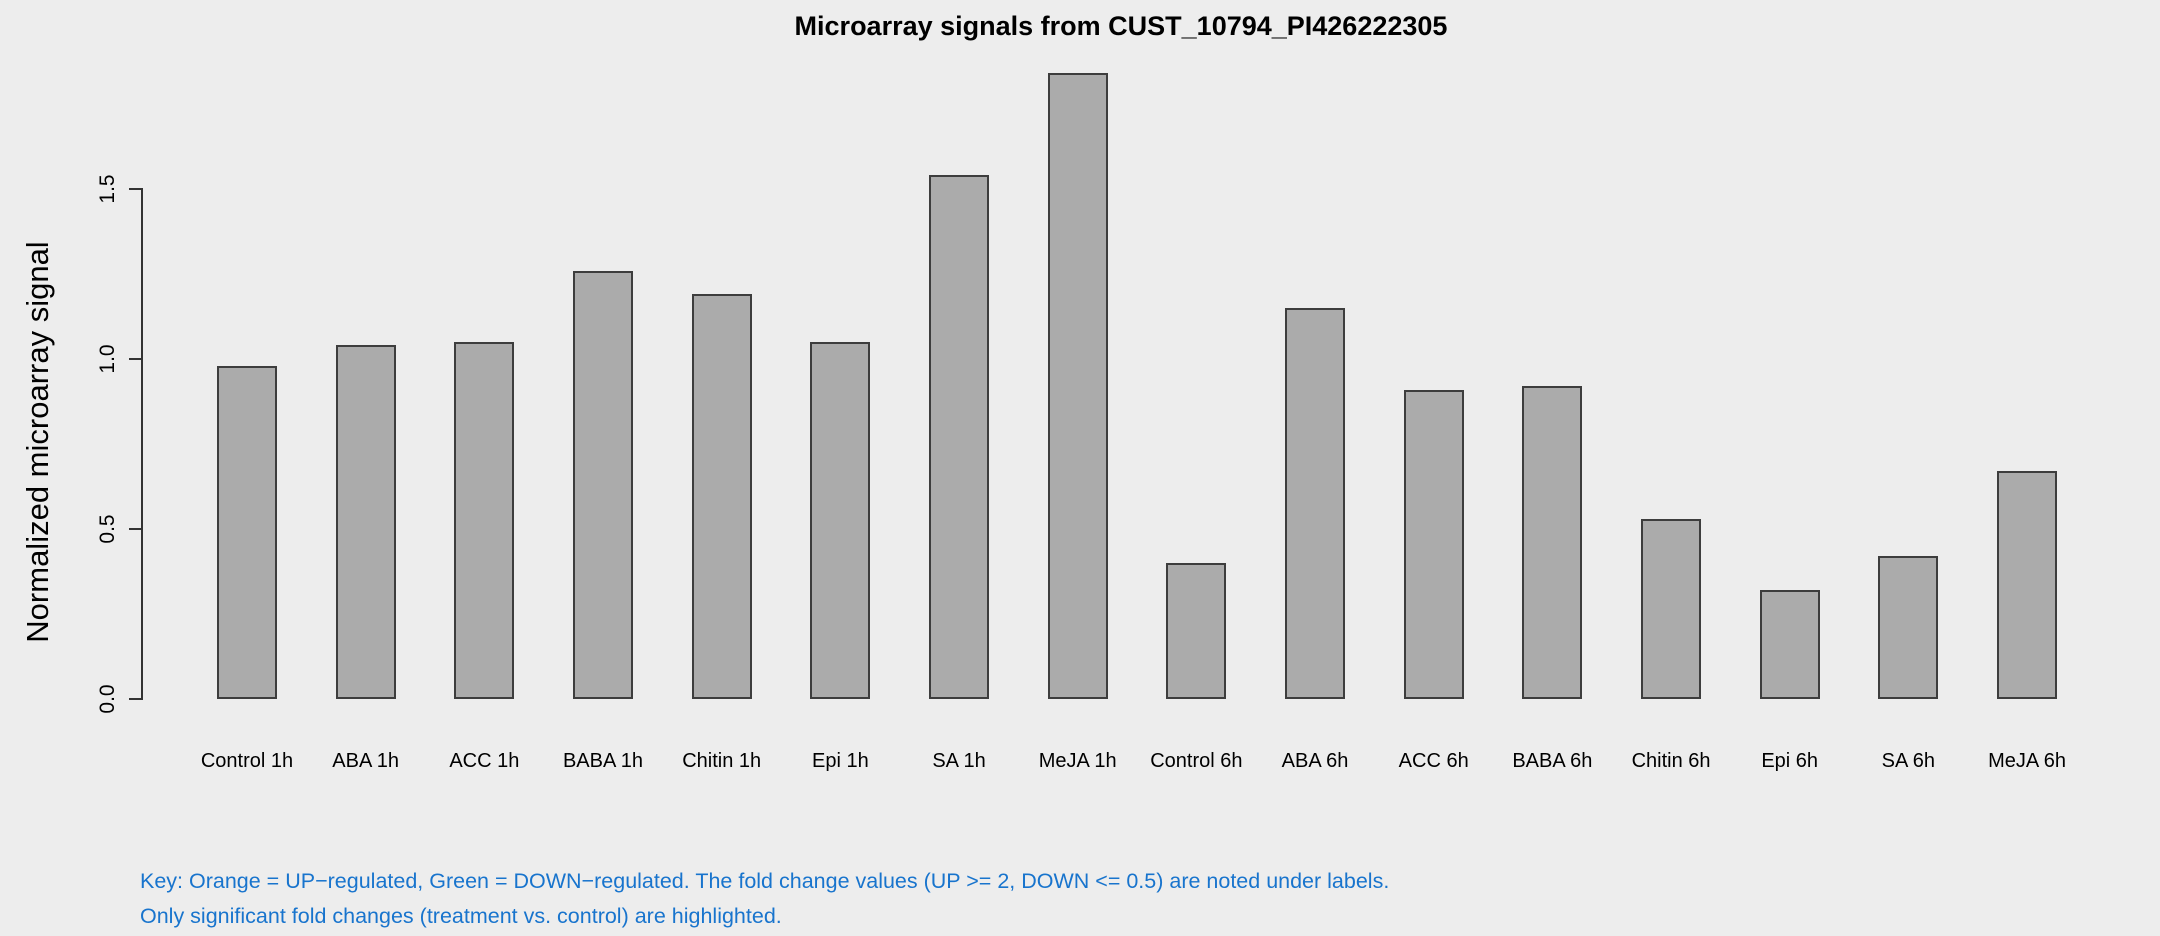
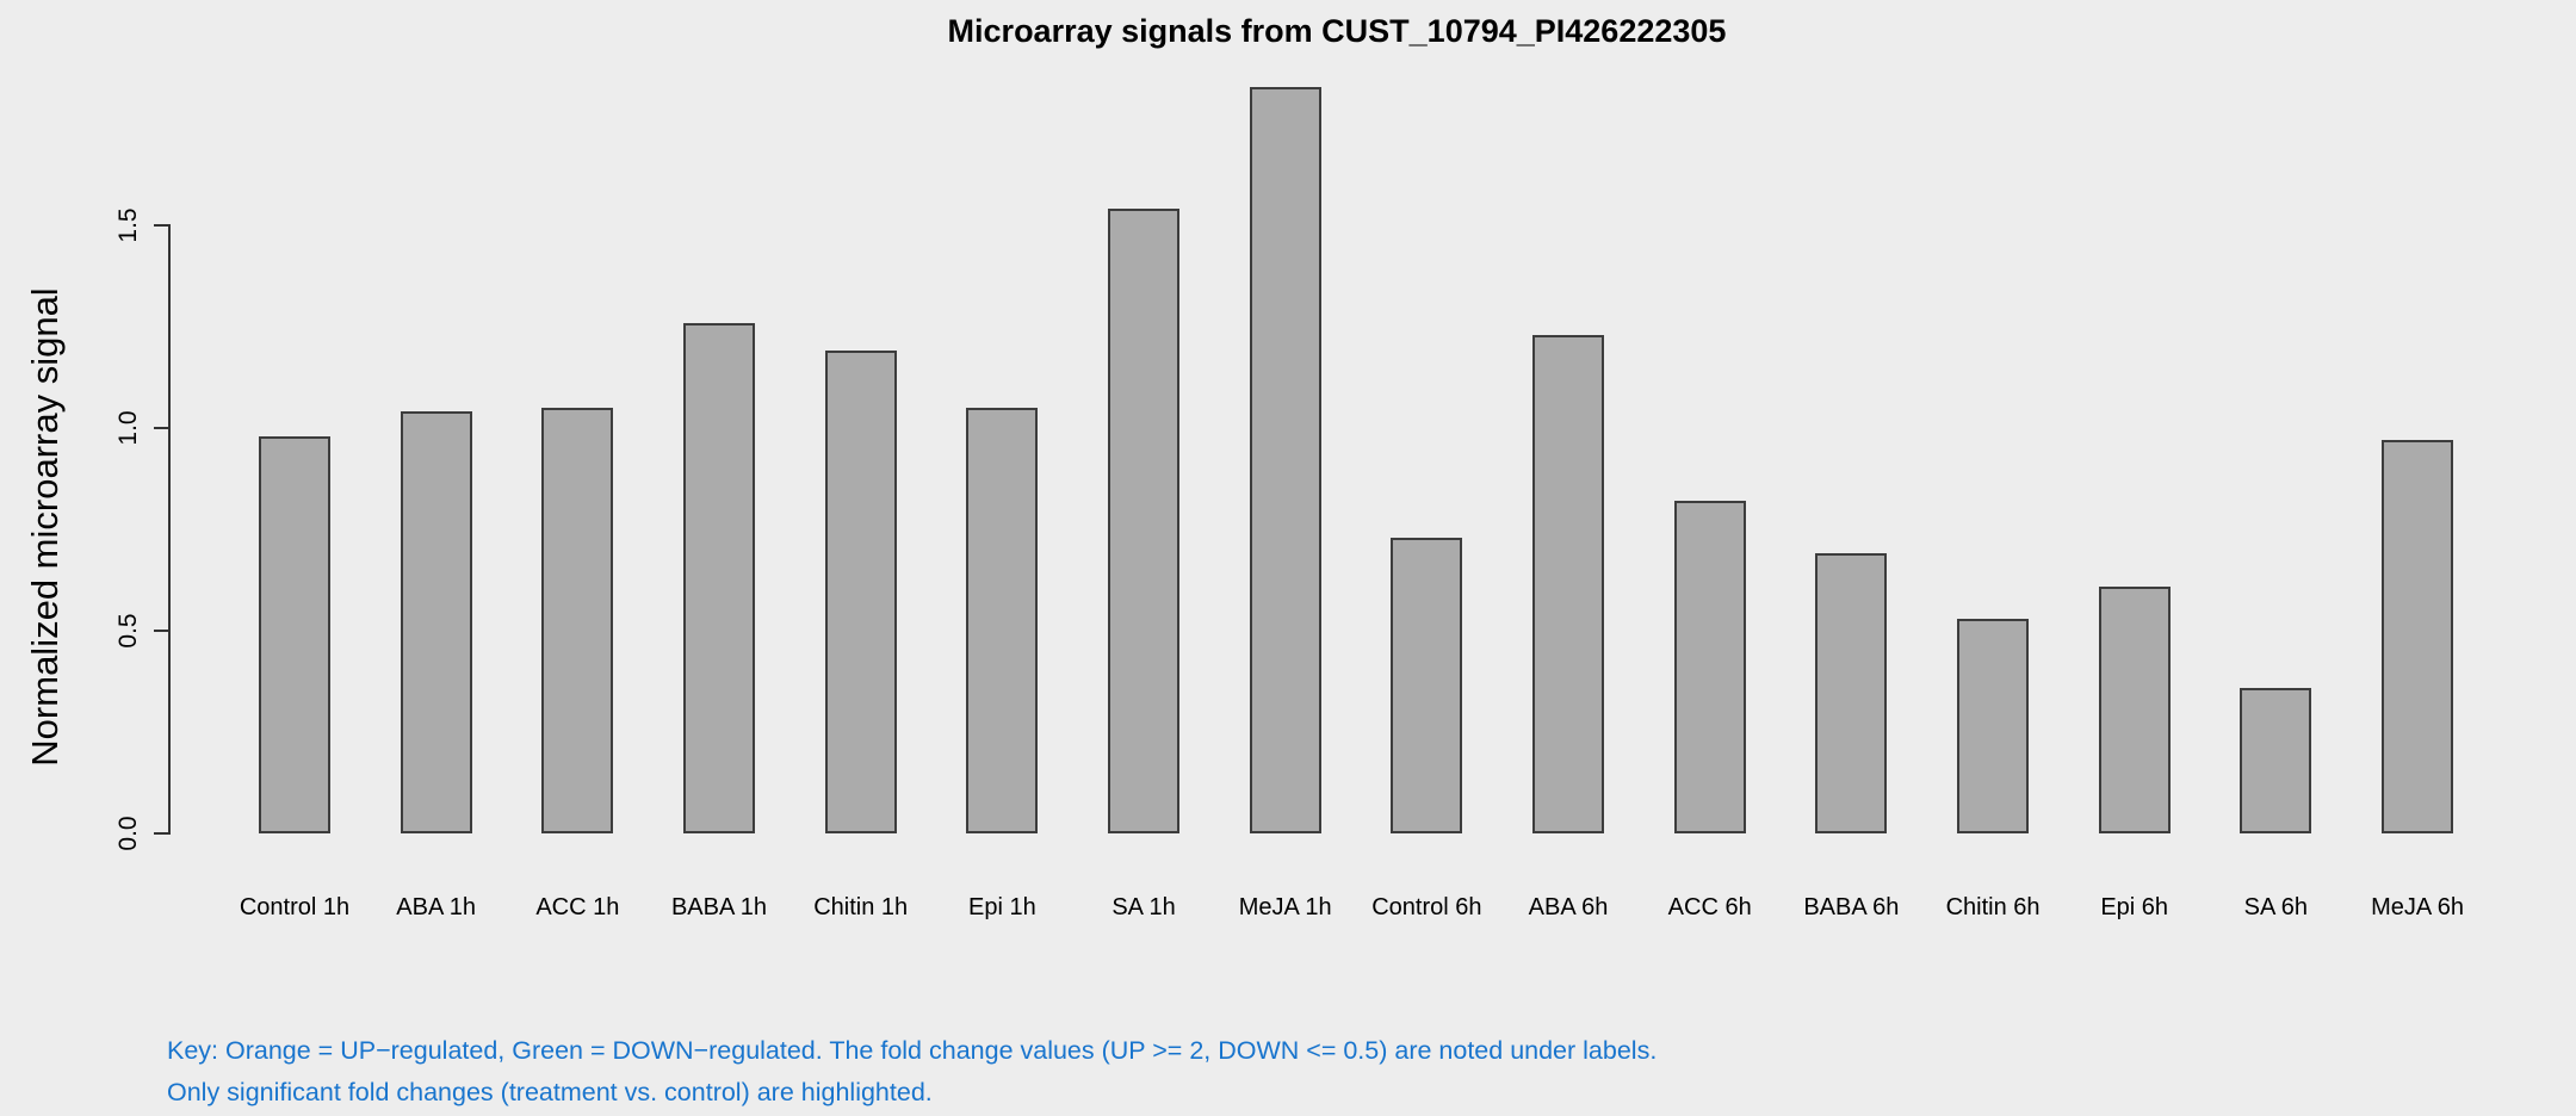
Control 6h: 0.40 -> 0.73
ABA 6h: 1.15 -> 1.23
ACC 6h: 0.91 -> 0.82
BABA 6h: 0.92 -> 0.69
Epi 6h: 0.32 -> 0.61
SA 6h: 0.42 -> 0.36
MeJA 6h: 0.67 -> 0.97
